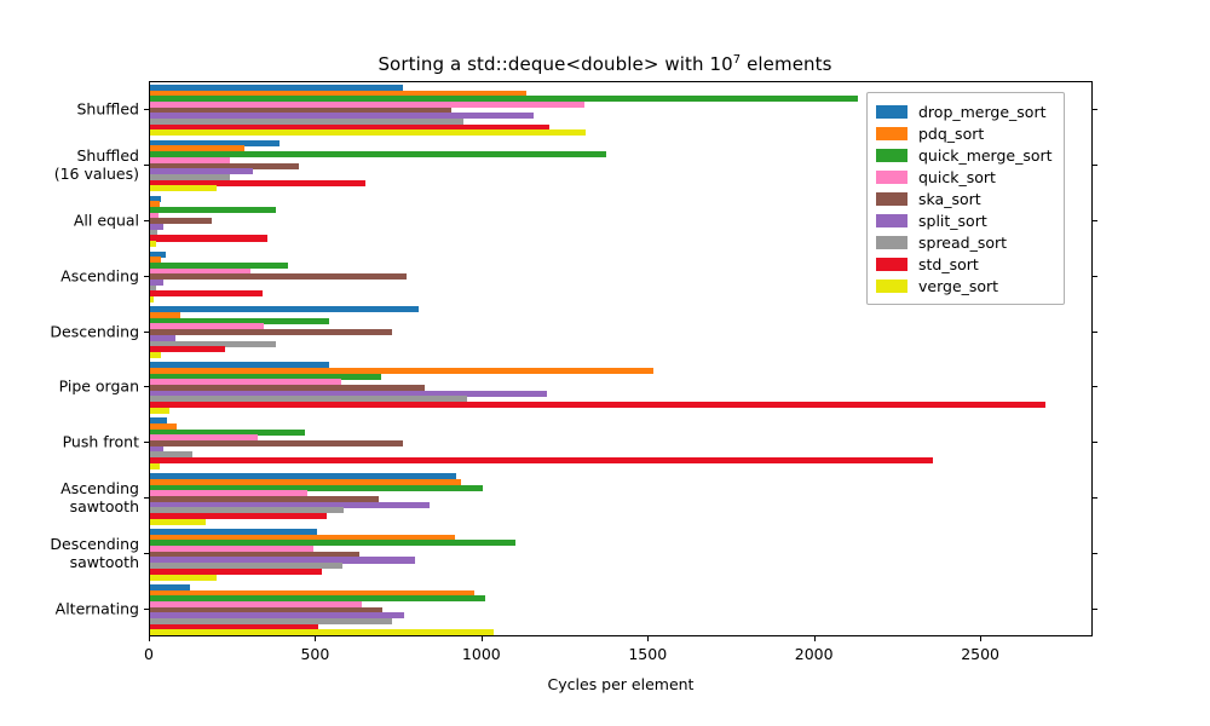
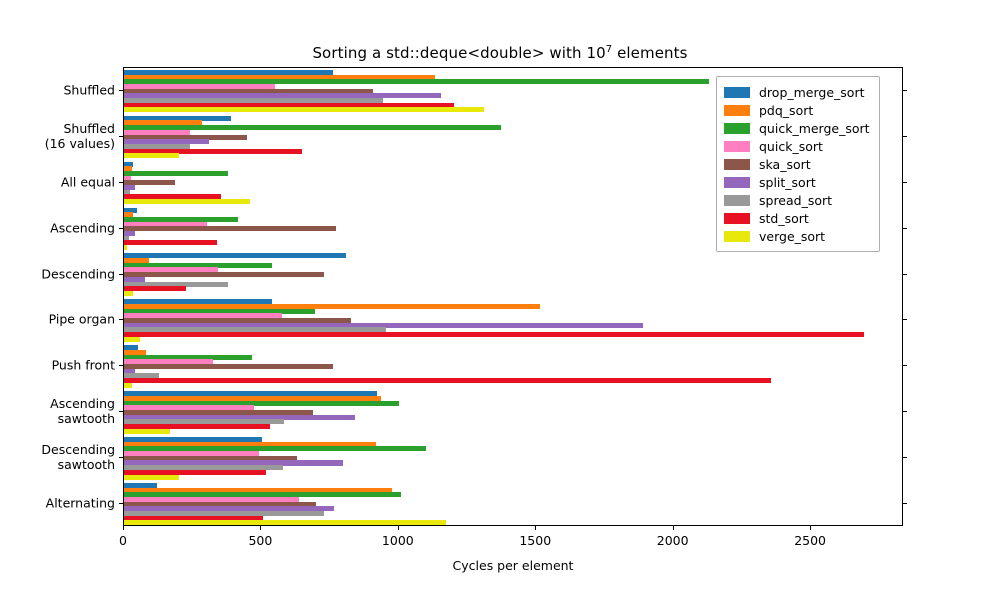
quick_sort/Shuffled: 1310 -> 550
verge_sort/All equal: 20 -> 460
split_sort/Pipe organ: 1190 -> 1890
verge_sort/Alternating: 1030 -> 1170
